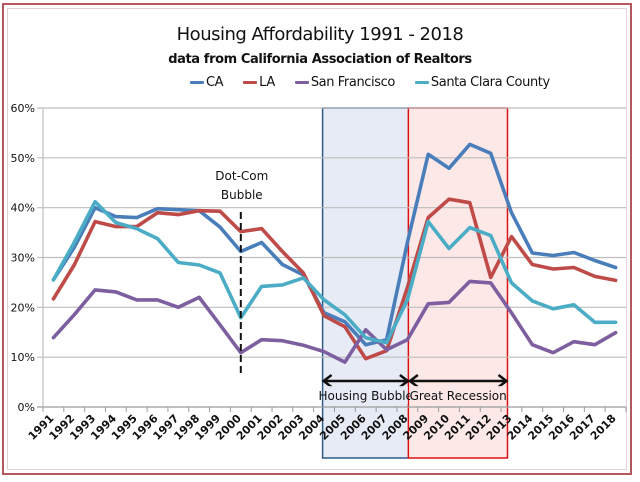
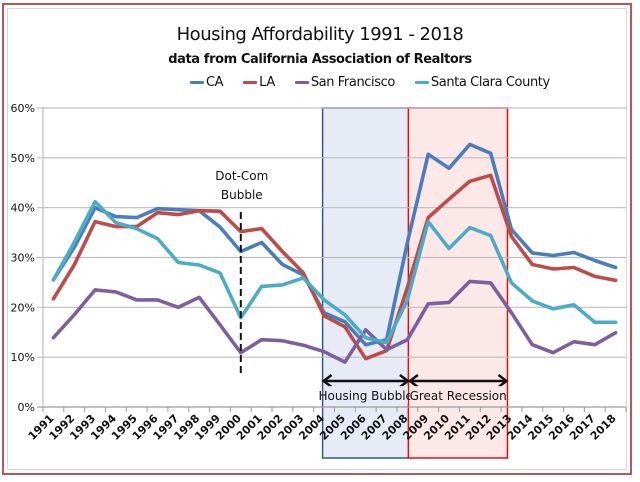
LA/2011: 41% -> 45%
LA/2012: 26% -> 46%
CA/2013: 39% -> 36%
